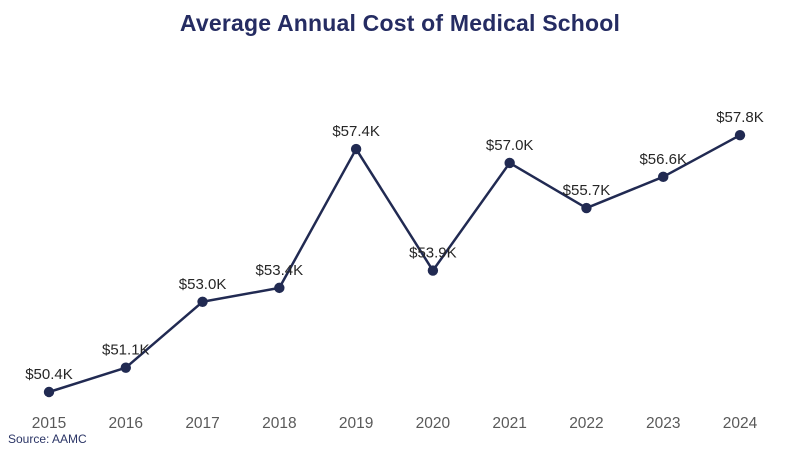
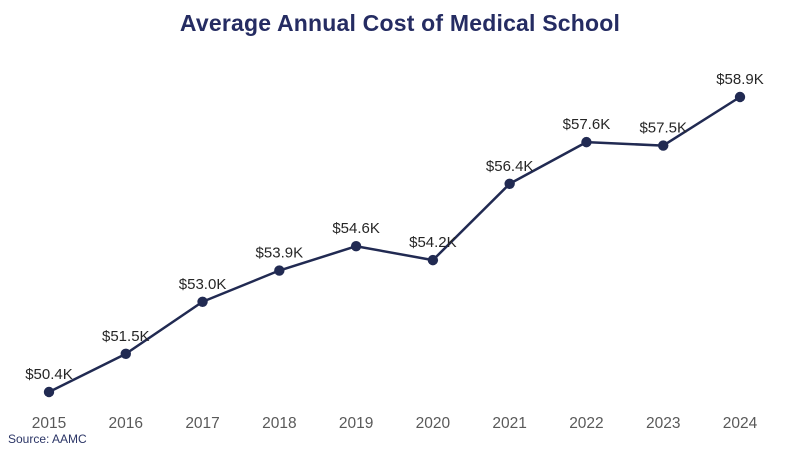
2016: $51.1K -> $51.5K
2018: $53.4K -> $53.9K
2019: $57.4K -> $54.6K
2020: $53.9K -> $54.2K
2021: $57.0K -> $56.4K
2022: $55.7K -> $57.6K
2023: $56.6K -> $57.5K
2024: $57.8K -> $58.9K
